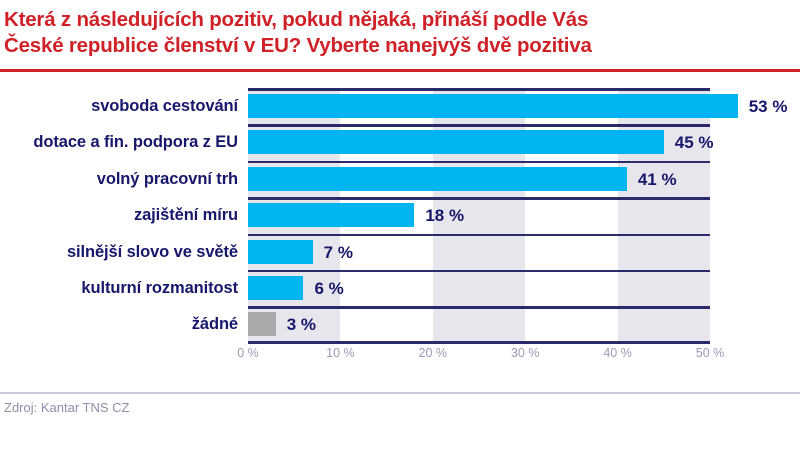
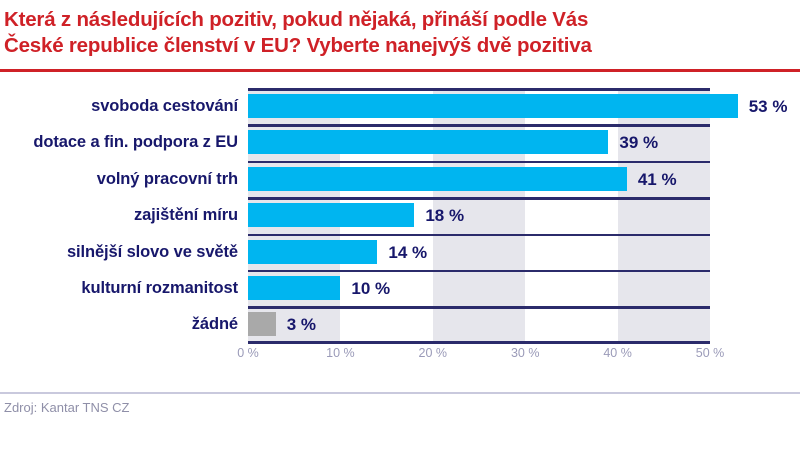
dotace a fin. podpora z EU: 45 -> 39
silnější slovo ve světě: 7 -> 14
kulturní rozmanitost: 6 -> 10
